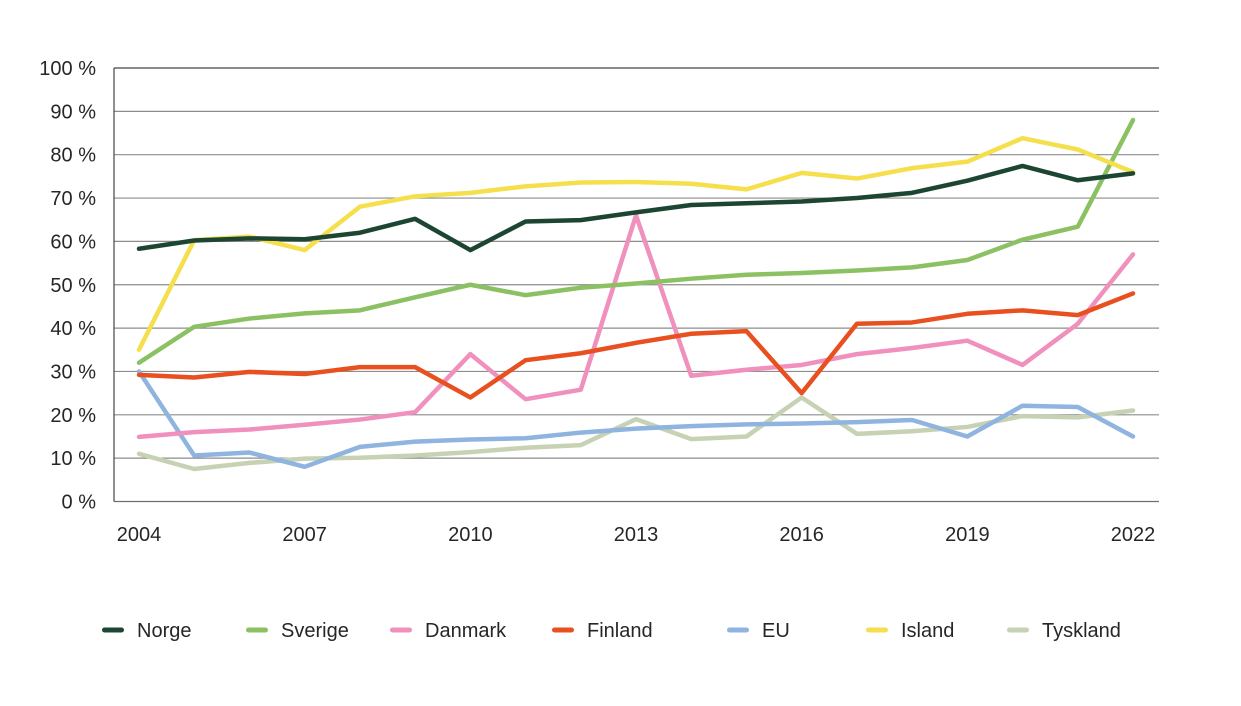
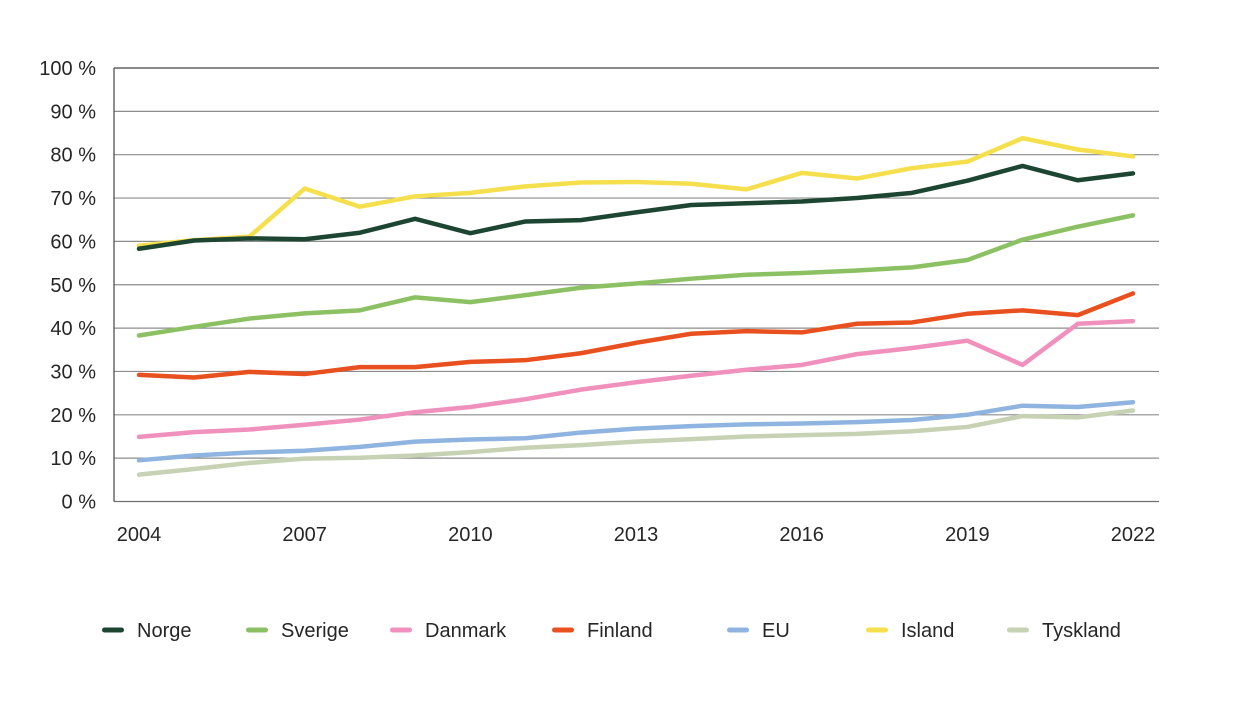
Sverige/2004: 32% -> 38%
EU/2004: 30% -> 10%
Island/2004: 35% -> 59%
Tyskland/2004: 11% -> 6%
EU/2007: 8% -> 12%
Island/2007: 58% -> 72%
Norge/2010: 58% -> 62%
Sverige/2010: 50% -> 46%
Danmark/2010: 34% -> 22%
Finland/2010: 24% -> 32%
Danmark/2013: 66% -> 28%
Tyskland/2013: 19% -> 14%
Finland/2016: 25% -> 39%
Tyskland/2016: 24% -> 15%
EU/2019: 15% -> 20%
Sverige/2022: 88% -> 66%
Danmark/2022: 57% -> 42%
EU/2022: 15% -> 23%
Island/2022: 76% -> 80%
